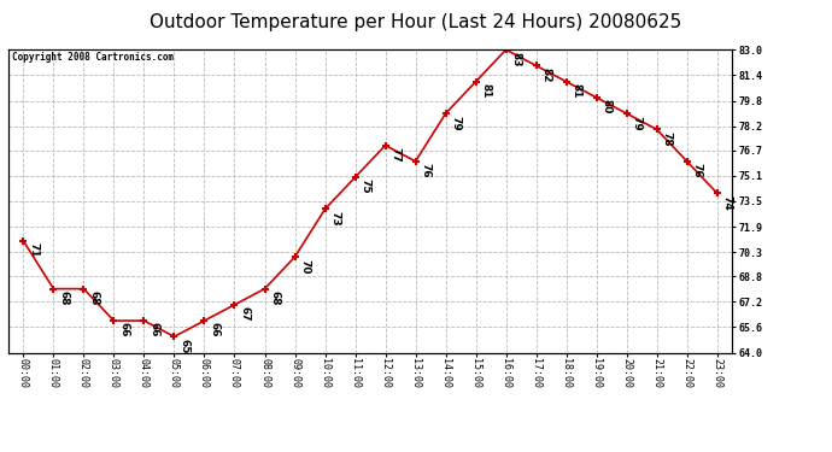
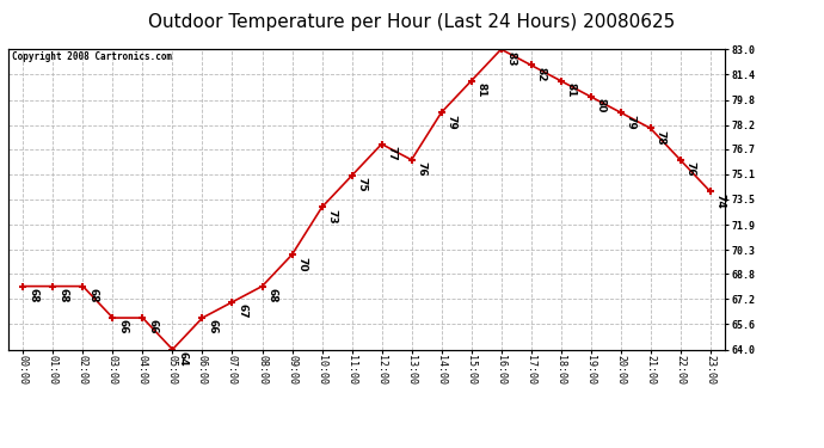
00:00: 71 -> 68
05:00: 65 -> 64
